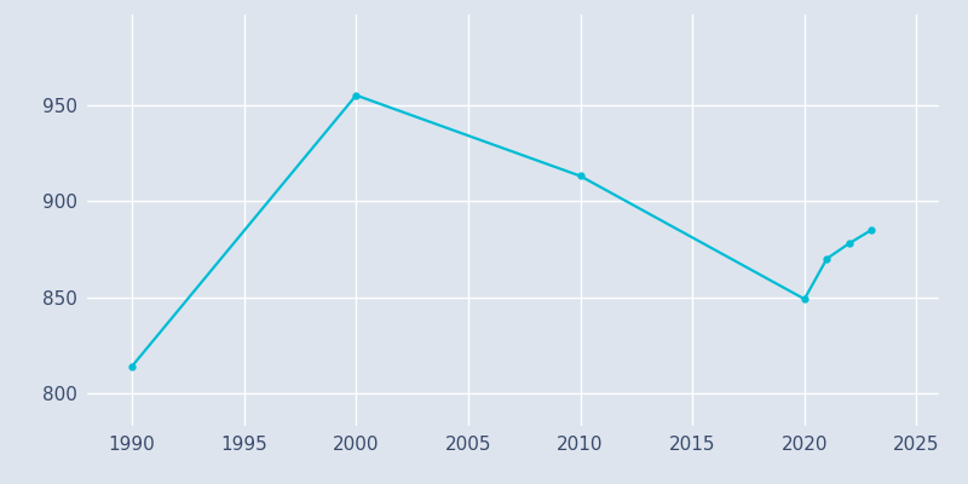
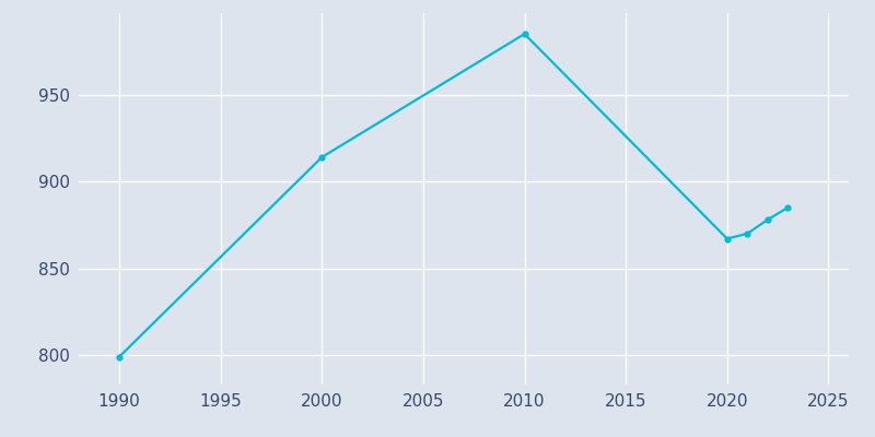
1990: 814 -> 799
2000: 955 -> 914
2010: 913 -> 985
2020: 849 -> 867
